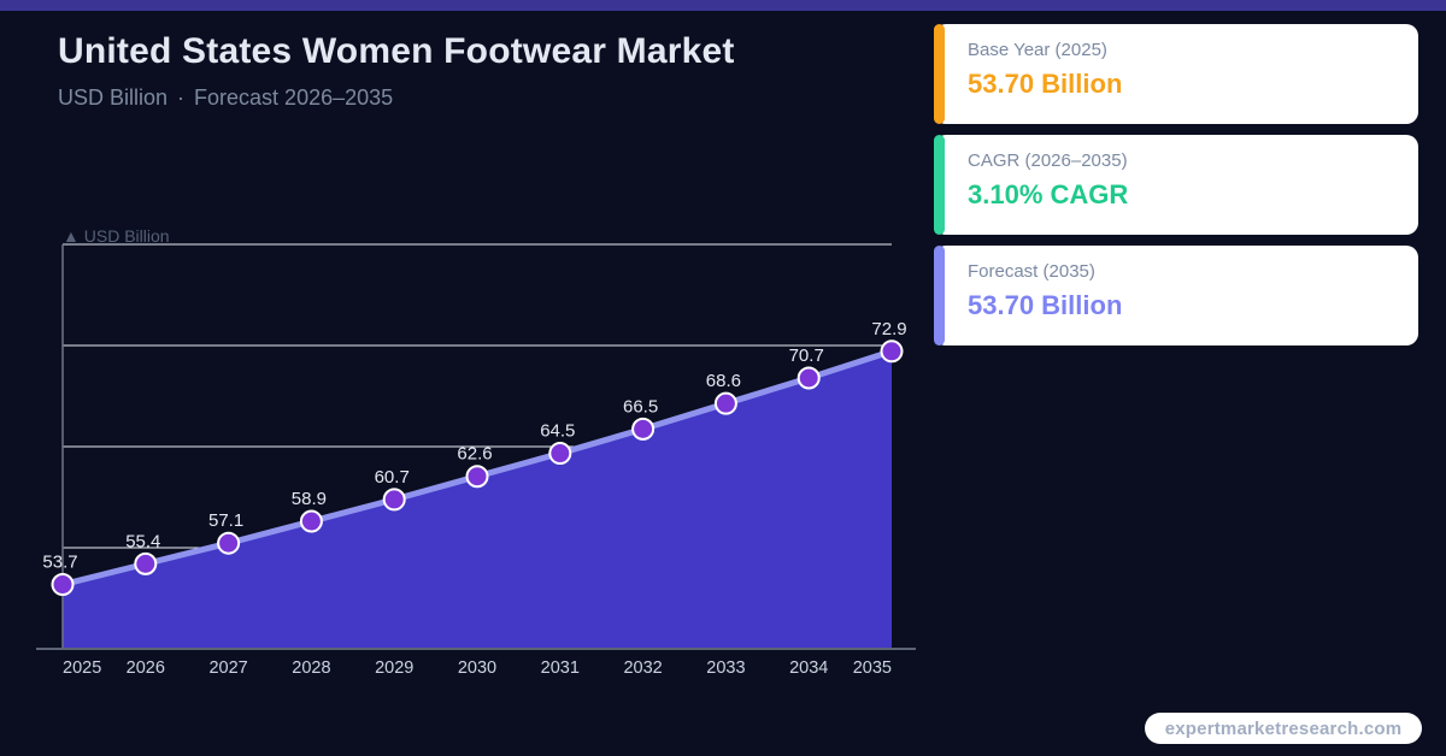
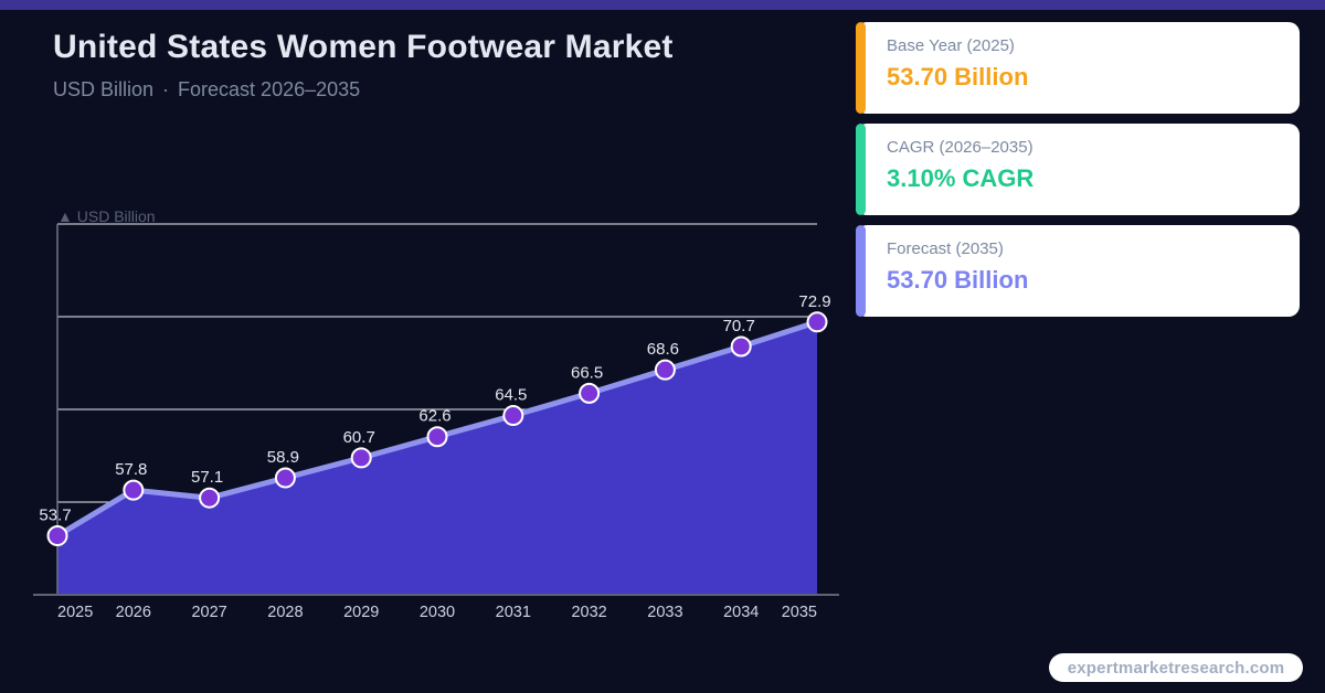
2026: 55.4 -> 57.8
